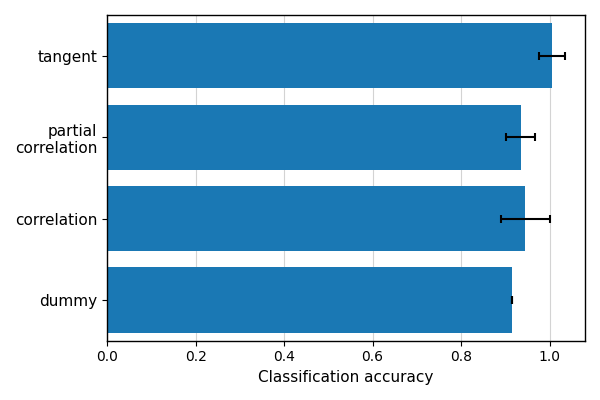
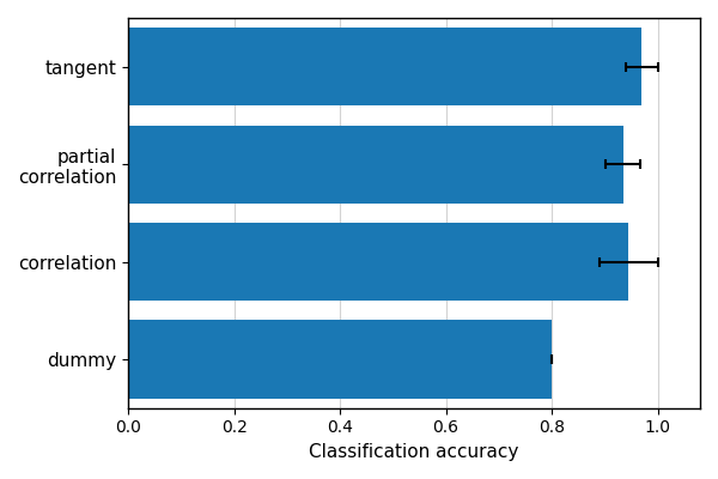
tangent: 1.005 -> 0.970
dummy: 0.915 -> 0.800
